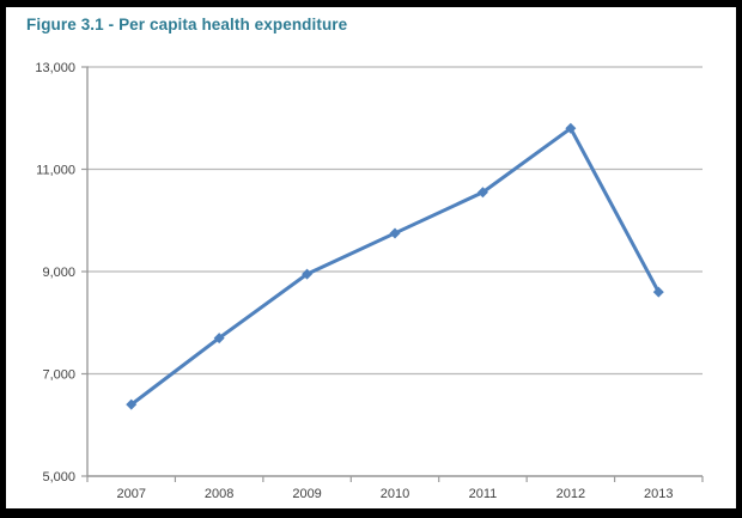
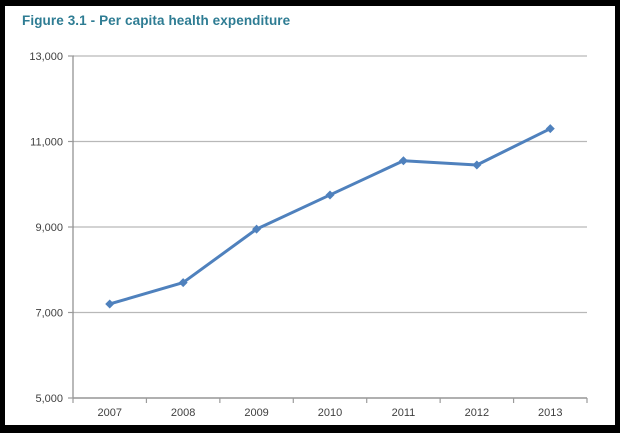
2007: 6400 -> 7200
2012: 11800 -> 10400
2013: 8600 -> 11300
